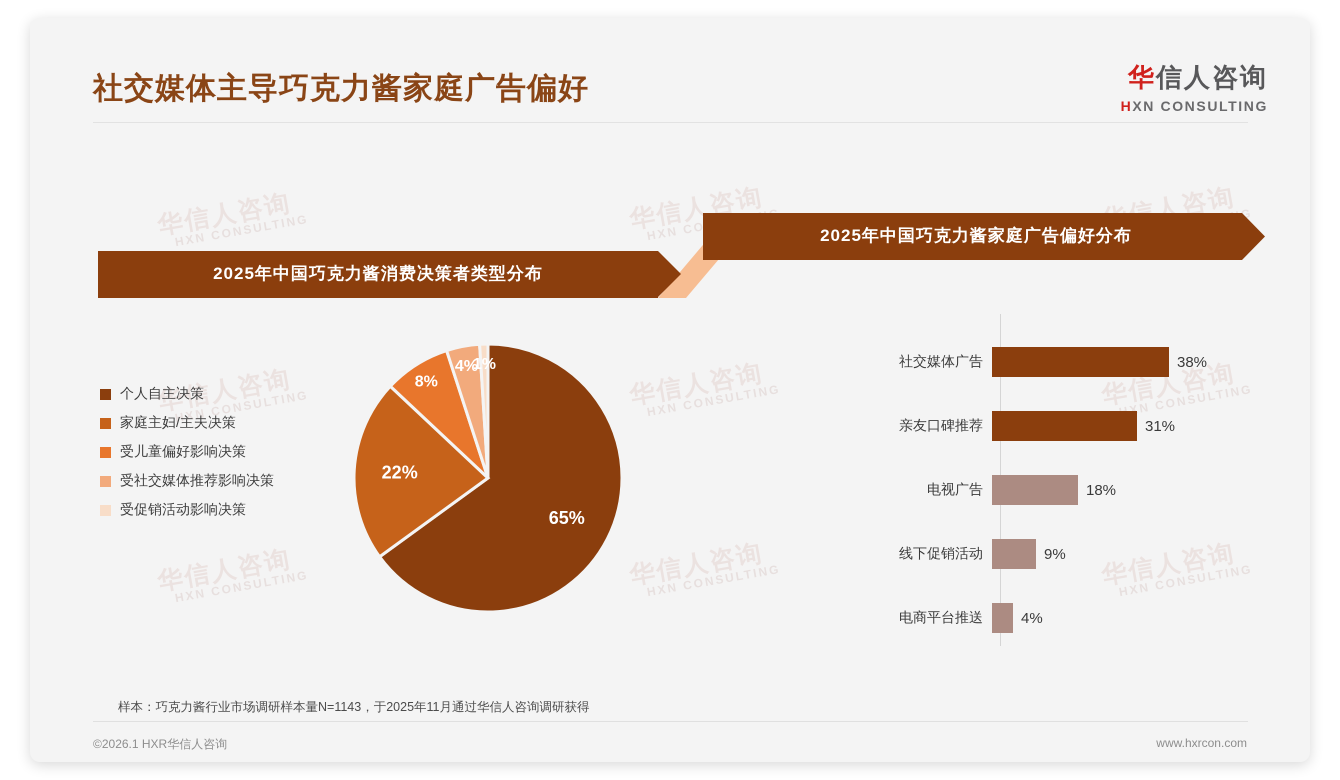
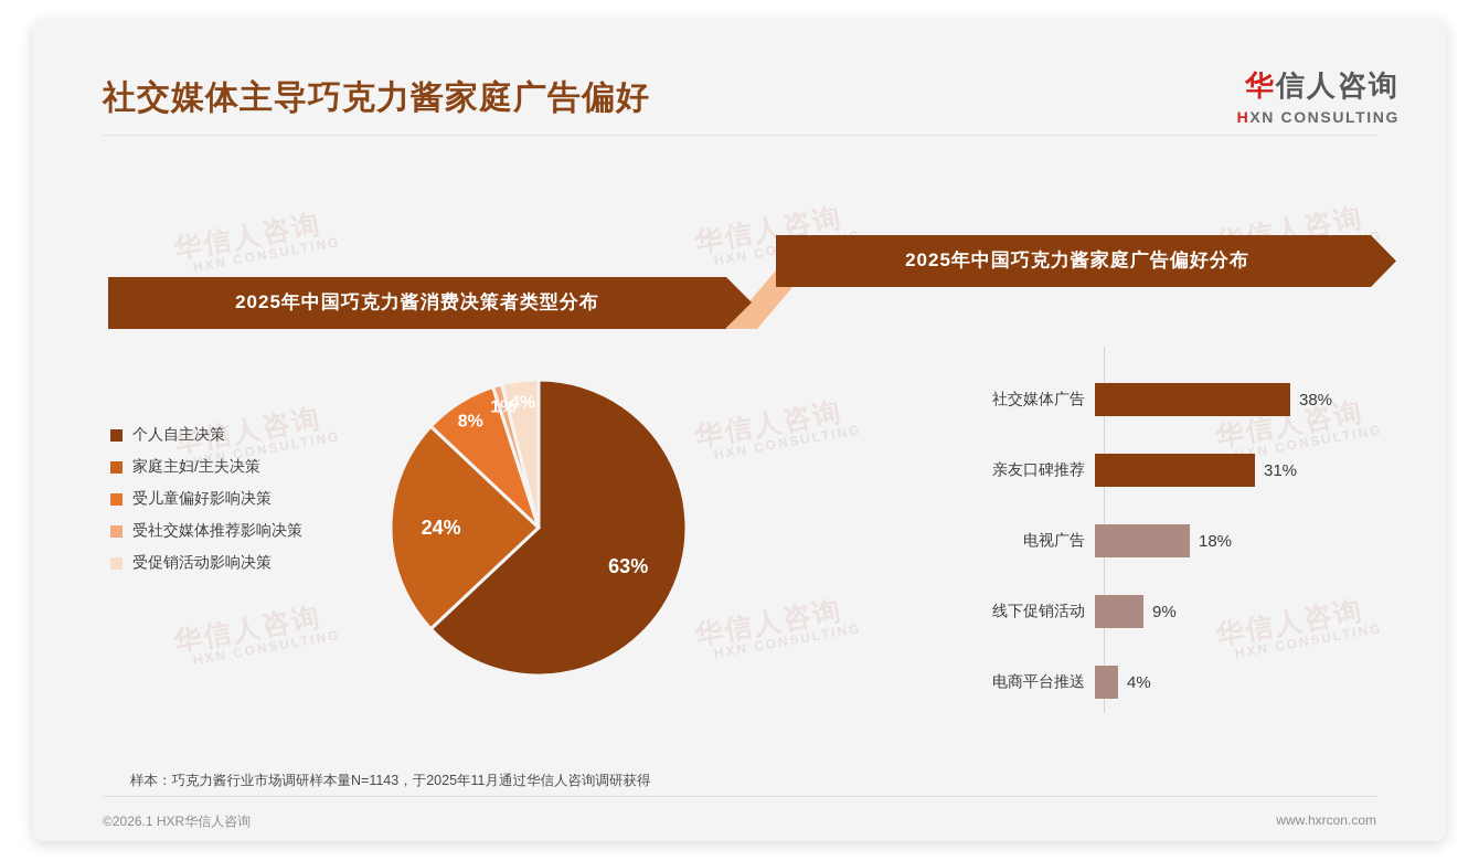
2025年中国巧克力酱消费决策者类型分布/个人自主决策: 65% -> 63%
2025年中国巧克力酱消费决策者类型分布/家庭主妇/主夫决策: 22% -> 24%
2025年中国巧克力酱消费决策者类型分布/受社交媒体推荐影响决策: 4% -> 1%
2025年中国巧克力酱消费决策者类型分布/受促销活动影响决策: 1% -> 4%
